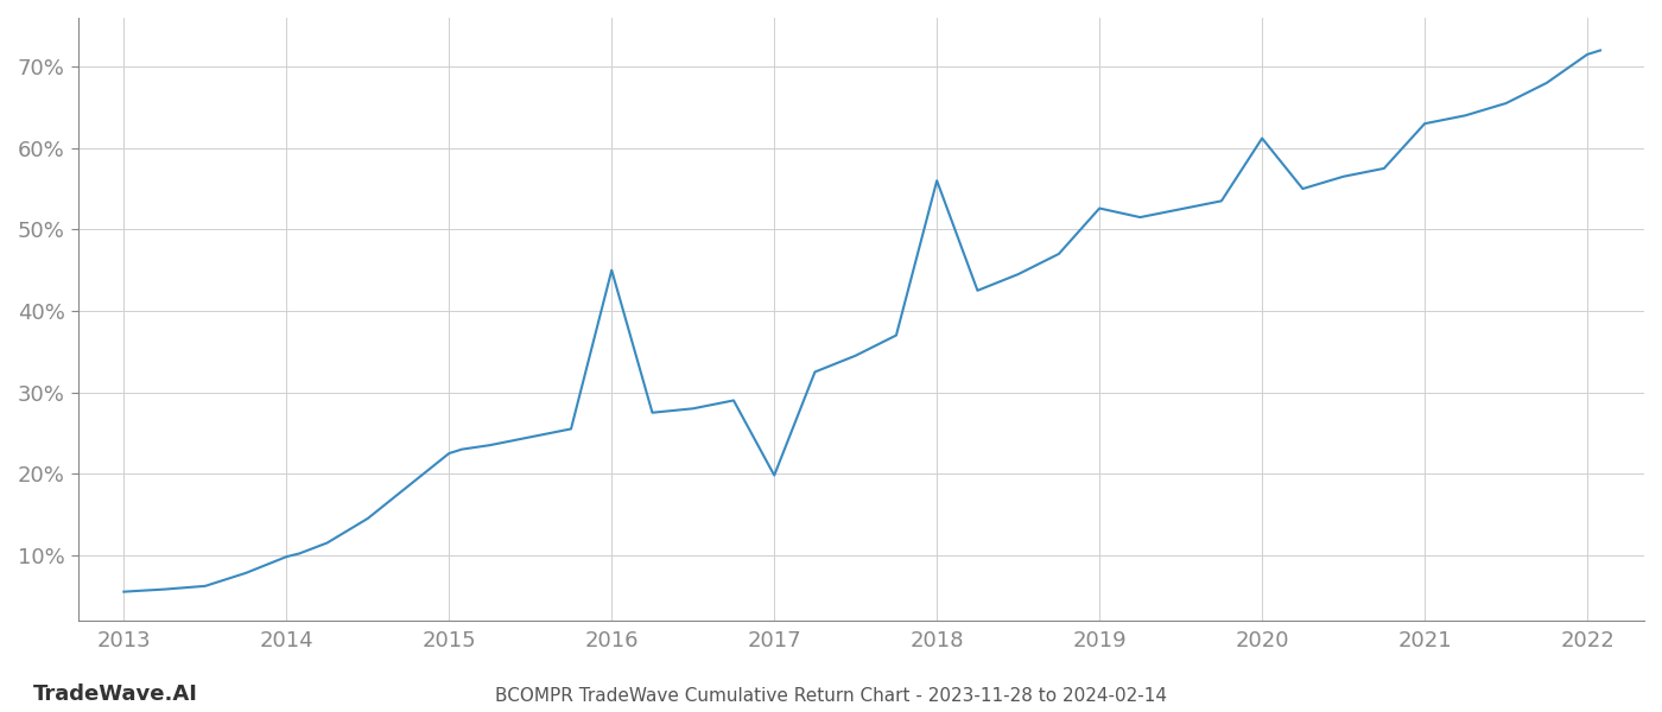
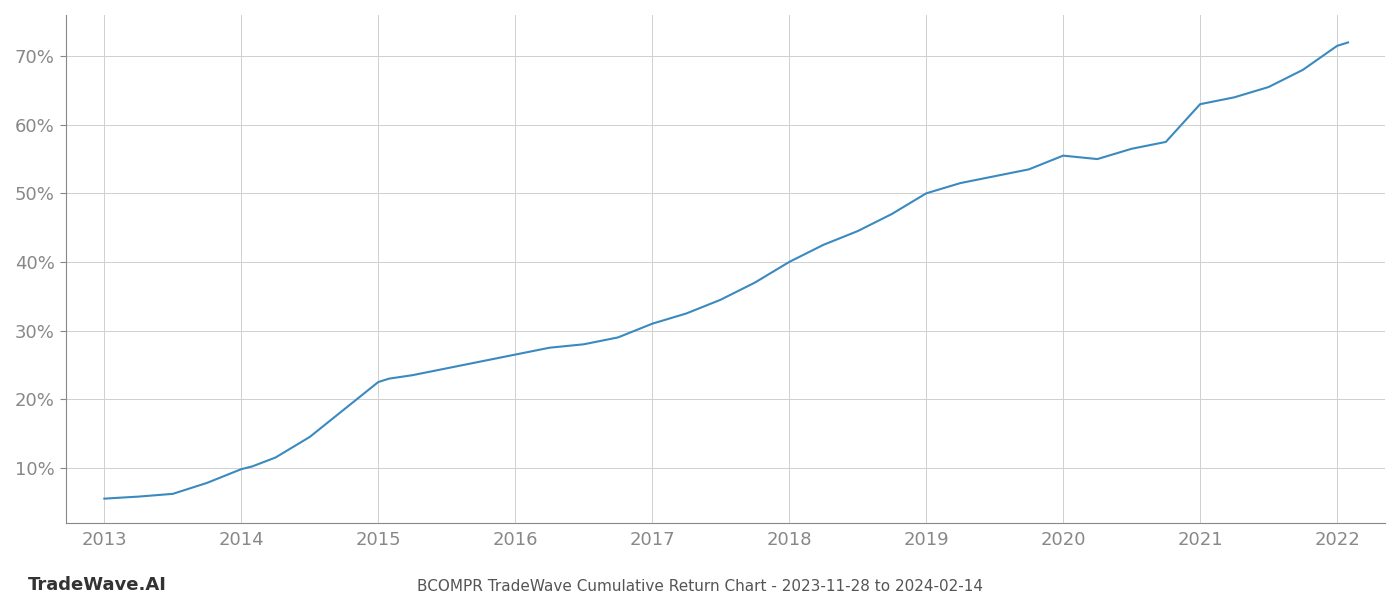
2016: 45.0% -> 26.5%
2017: 19.8% -> 31.0%
2018: 56.0% -> 40.0%
2019: 52.6% -> 50.0%
2020: 61.2% -> 55.5%
